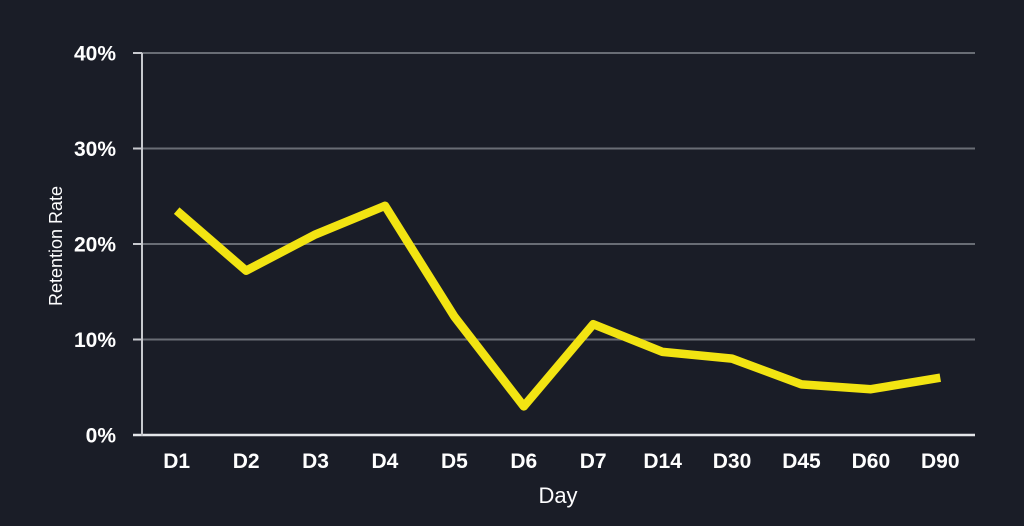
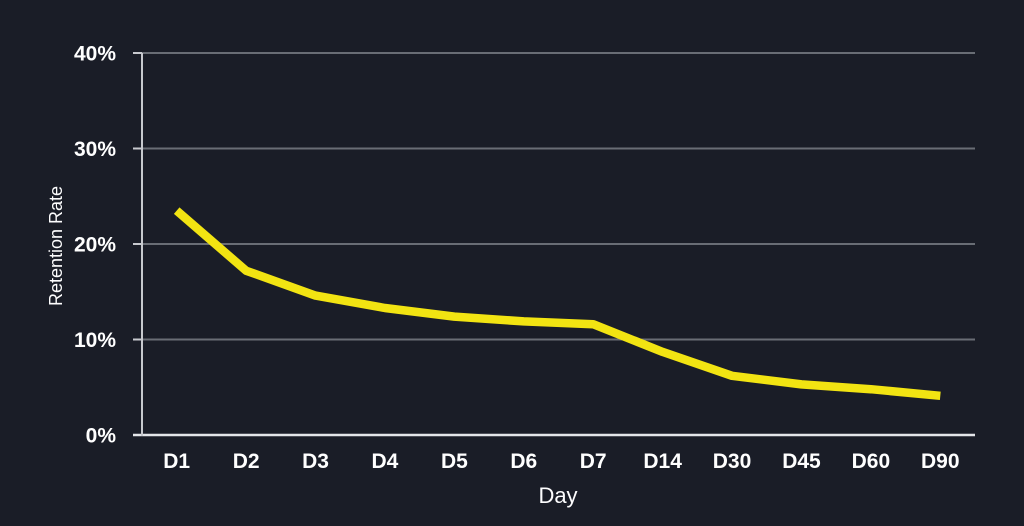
D3: 21% -> 15%
D4: 24% -> 13%
D6: 3% -> 12%
D30: 8% -> 6%
D90: 6% -> 4%
